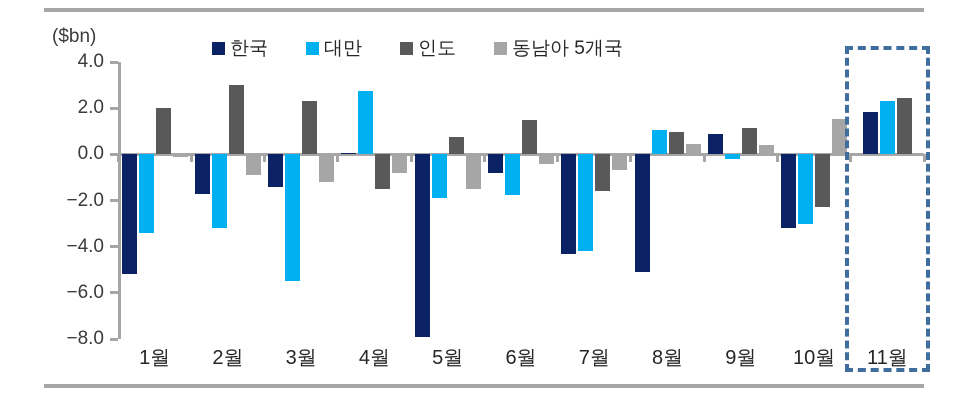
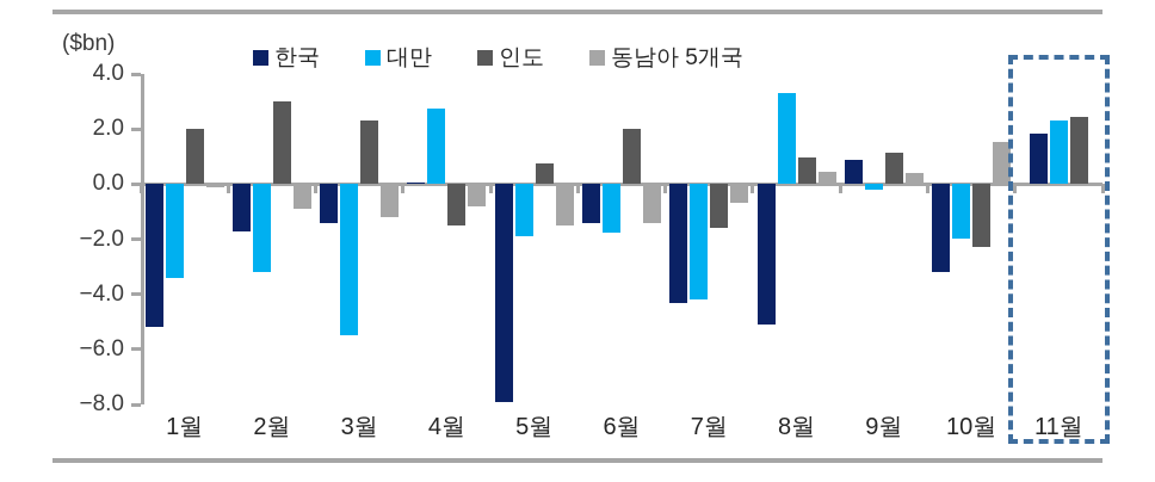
한국/6월: -0.8 -> -1.4
인도/6월: 1.5 -> 2.0
동남아 5개국/6월: -0.4 -> -1.4
대만/8월: 1.1 -> 3.3
대만/10월: -3.0 -> -2.0
